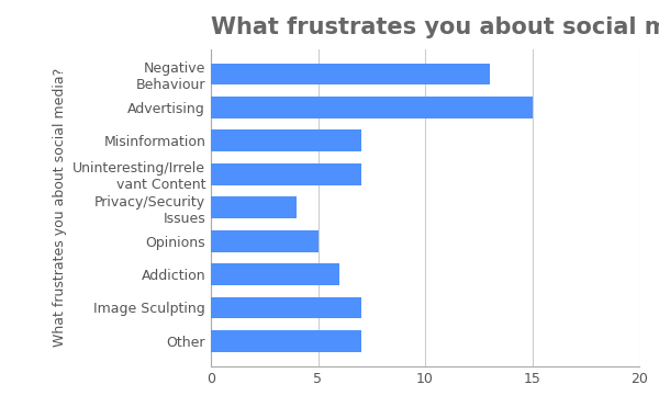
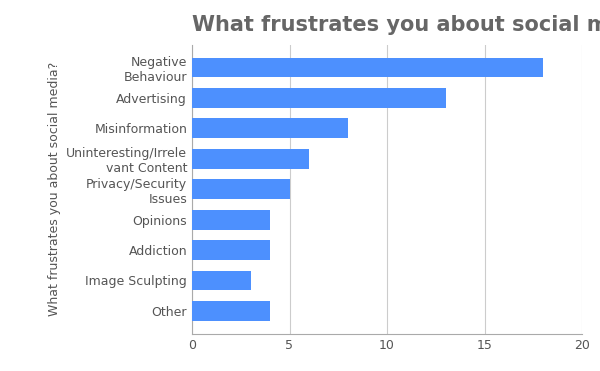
Negative Behaviour: 13 -> 18
Advertising: 15 -> 13
Misinformation: 7 -> 8
Uninteresting/Irrele vant Content: 7 -> 6
Privacy/Security Issues: 4 -> 5
Opinions: 5 -> 4
Addiction: 6 -> 4
Image Sculpting: 7 -> 3
Other: 7 -> 4
